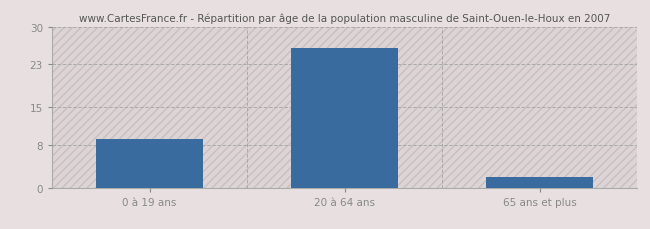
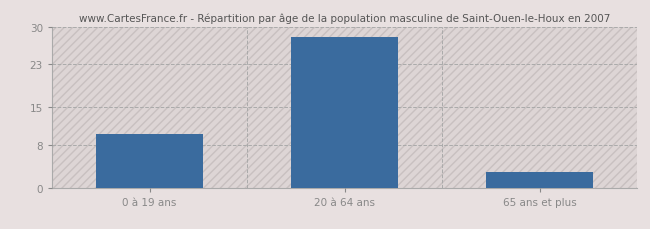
0 à 19 ans: 9 -> 10
20 à 64 ans: 26 -> 28
65 ans et plus: 2 -> 3
